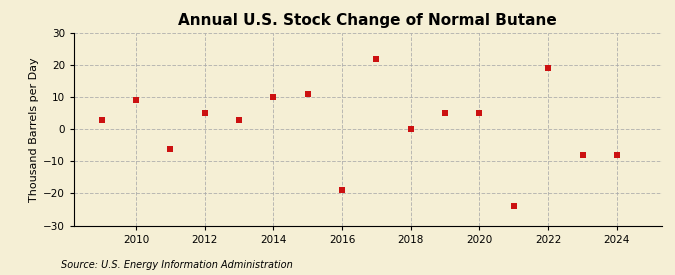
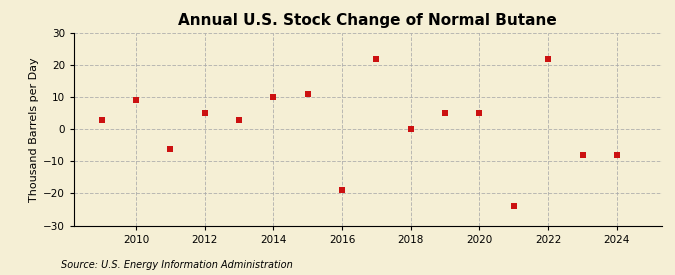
2022: 19 -> 22
